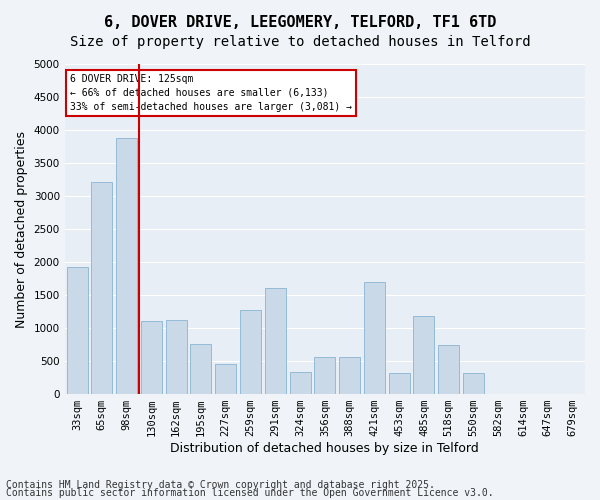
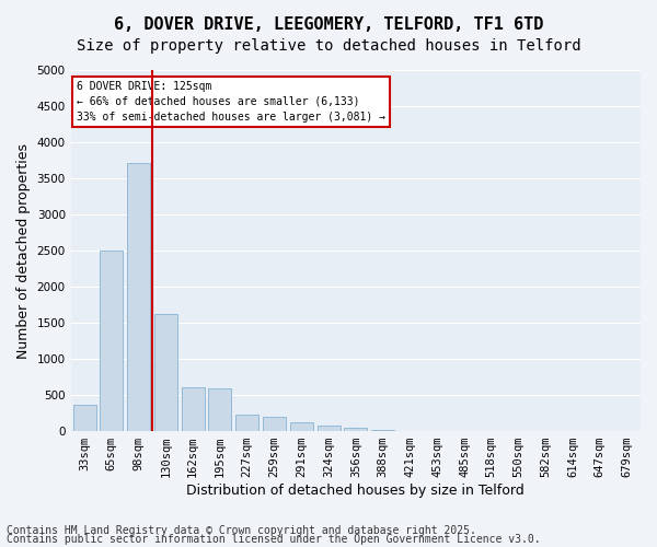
33sqm: 1920 -> 370
65sqm: 3220 -> 2500
98sqm: 3880 -> 3720
130sqm: 1100 -> 1620
162sqm: 1120 -> 600
195sqm: 760 -> 590
227sqm: 460 -> 230
259sqm: 1280 -> 200
291sqm: 1600 -> 120
324sqm: 340 -> 80
356sqm: 560 -> 40
388sqm: 560 -> 20
421sqm: 1700 -> 0
453sqm: 320 -> 0
485sqm: 1180 -> 0
518sqm: 740 -> 0
550sqm: 320 -> 0
